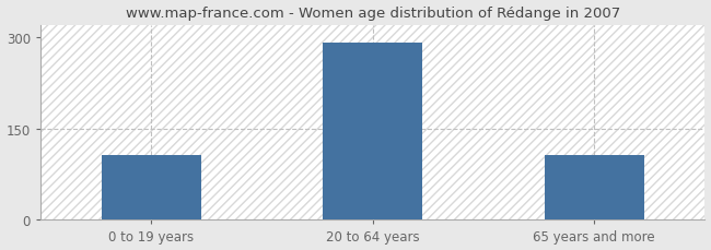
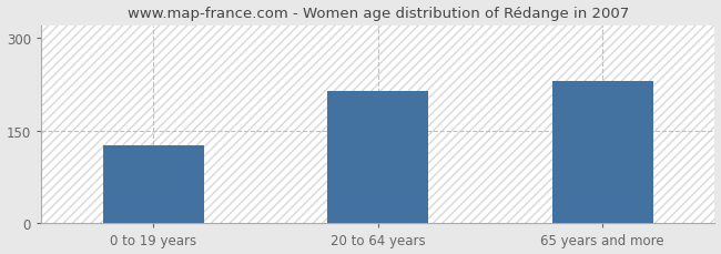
0 to 19 years: 107 -> 126
20 to 64 years: 292 -> 214
65 years and more: 107 -> 230
